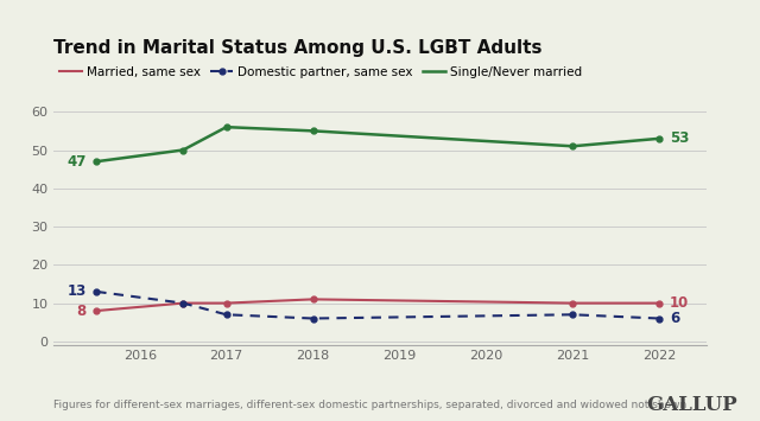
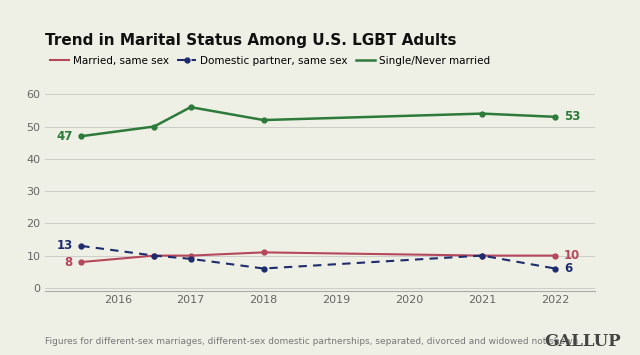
Domestic partner, same sex/2017: 7 -> 9
Single/Never married/2018: 55 -> 52
Domestic partner, same sex/2021: 7 -> 10
Single/Never married/2021: 51 -> 54
